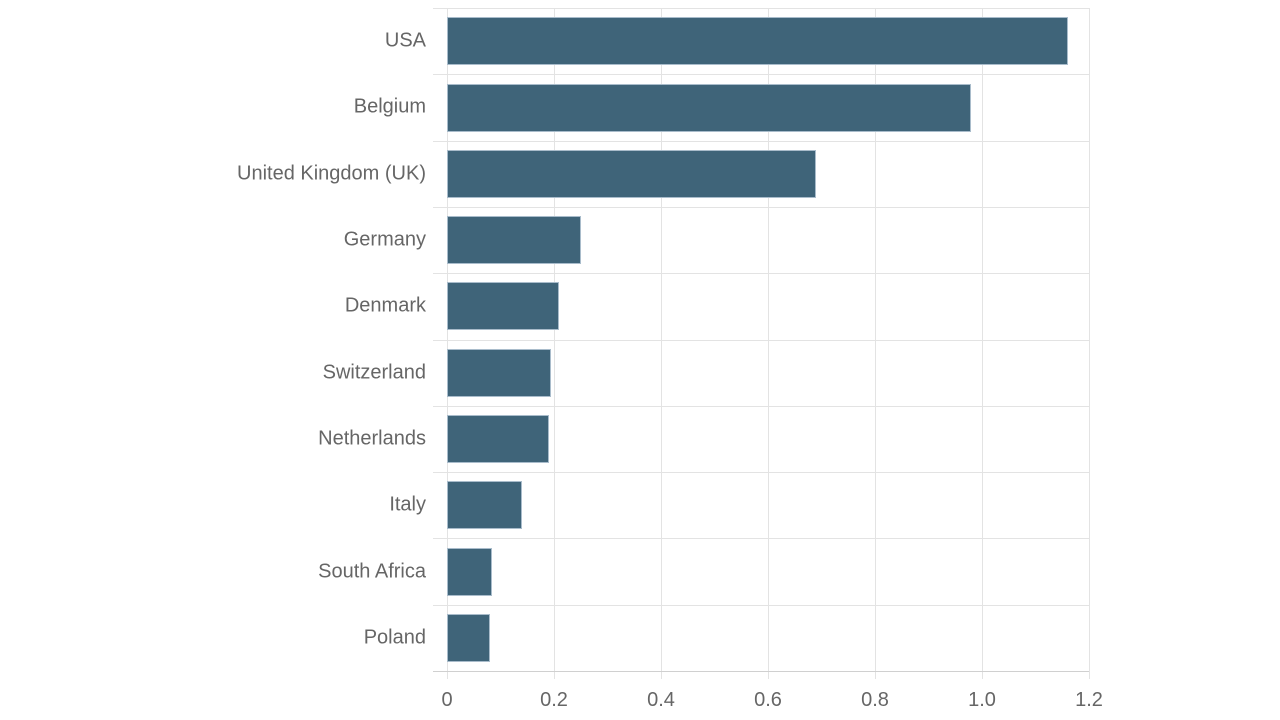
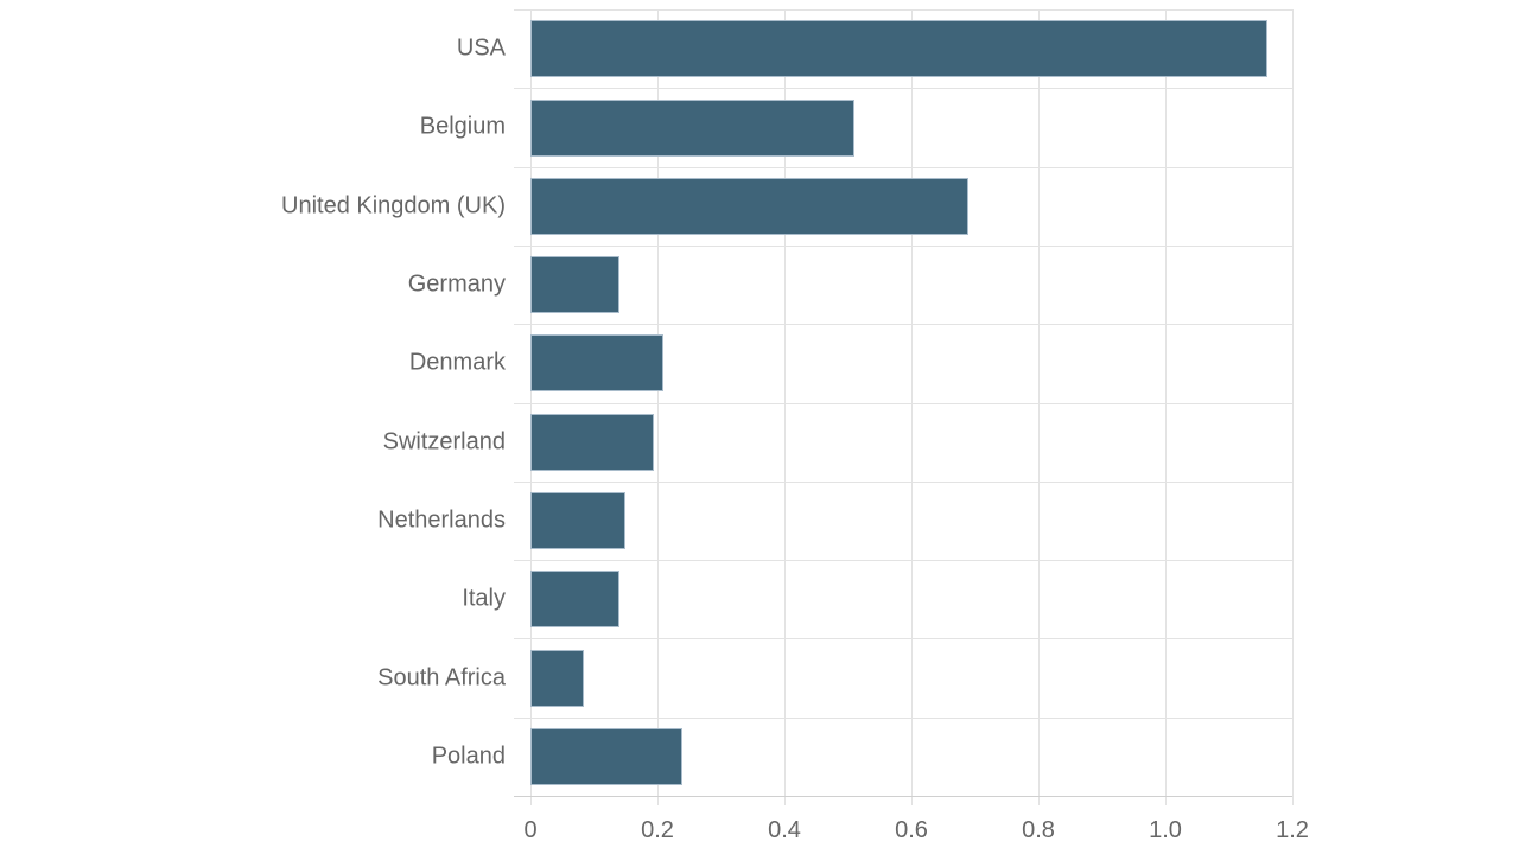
Belgium: 0.98 -> 0.51
Germany: 0.25 -> 0.14
Netherlands: 0.19 -> 0.15
Poland: 0.08 -> 0.24
